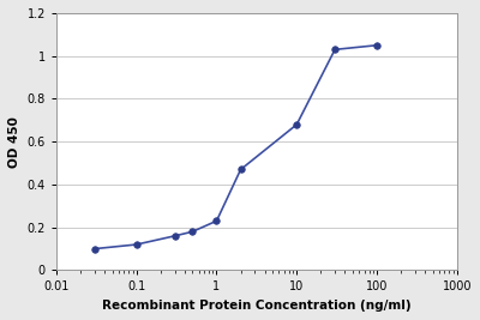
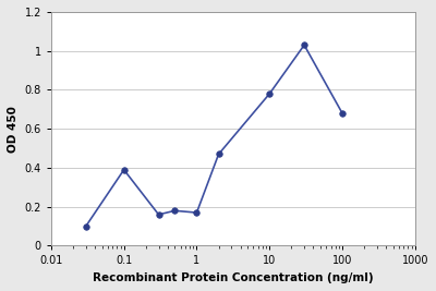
0.1: 0.12 -> 0.39
1: 0.23 -> 0.17
10: 0.68 -> 0.78
100: 1.05 -> 0.68
